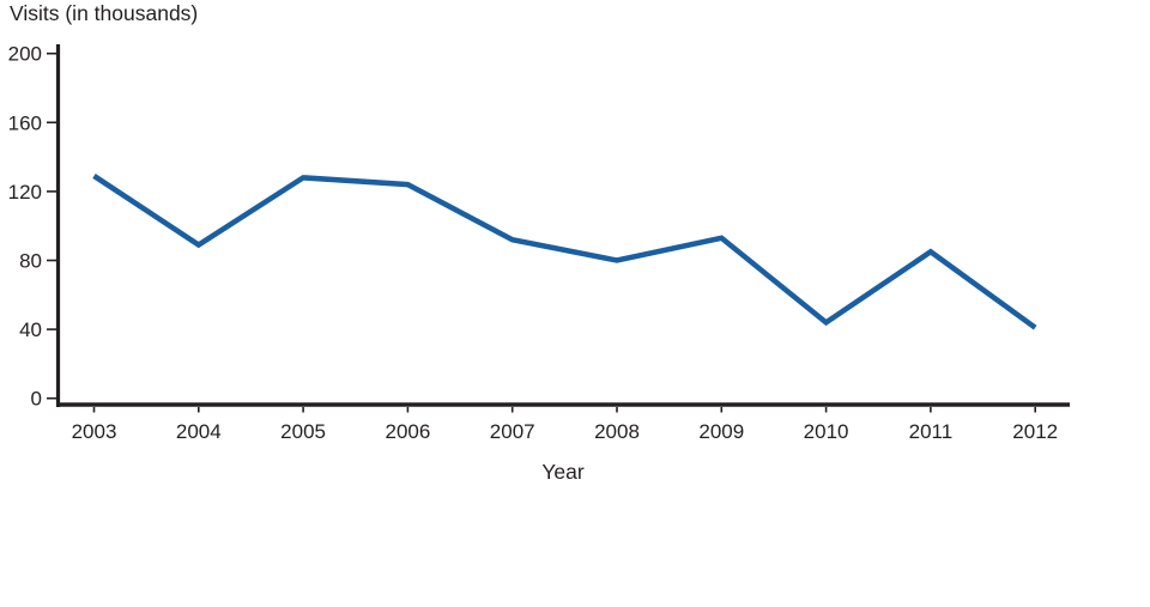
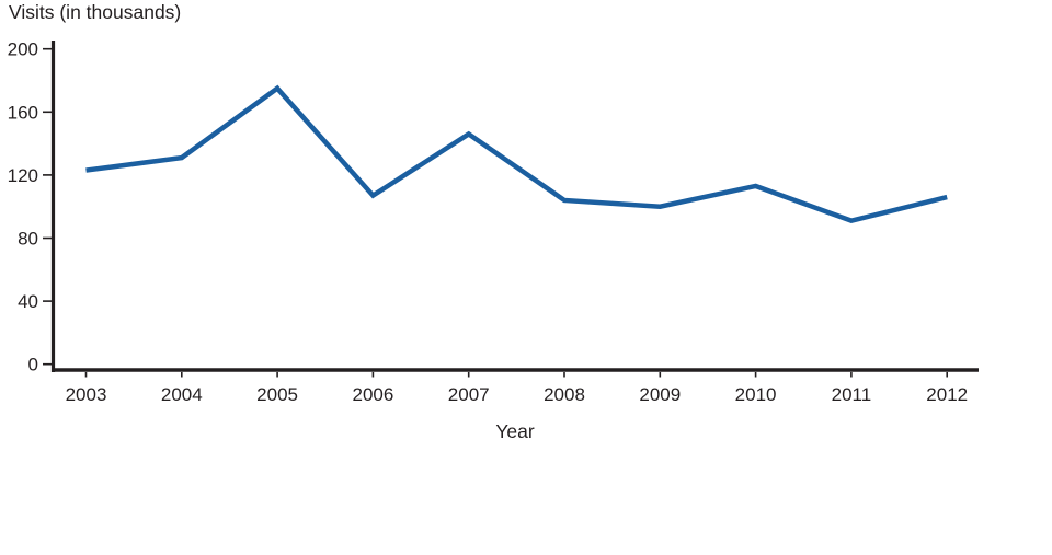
2003: 129 -> 123
2004: 89 -> 131
2005: 128 -> 175
2006: 124 -> 107
2007: 92 -> 146
2008: 80 -> 104
2009: 93 -> 100
2010: 44 -> 113
2011: 85 -> 91
2012: 41 -> 106
